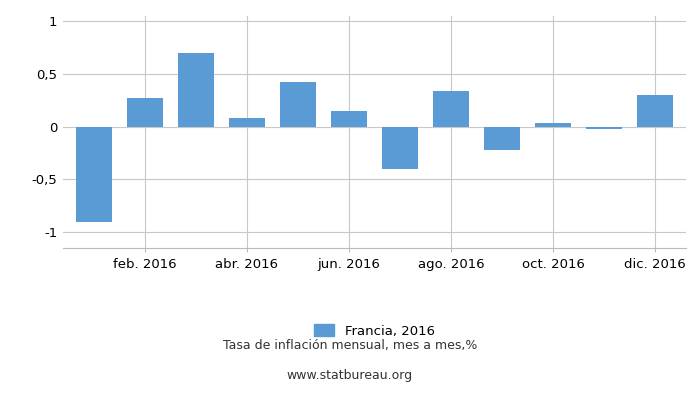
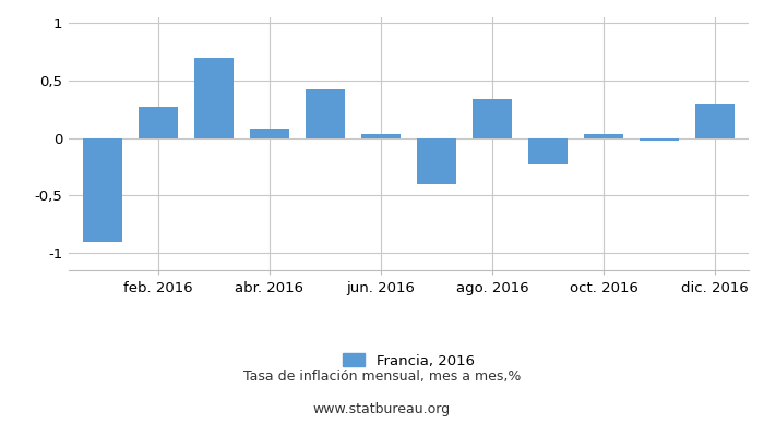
jun. 2016: 0,15 -> 0,04
